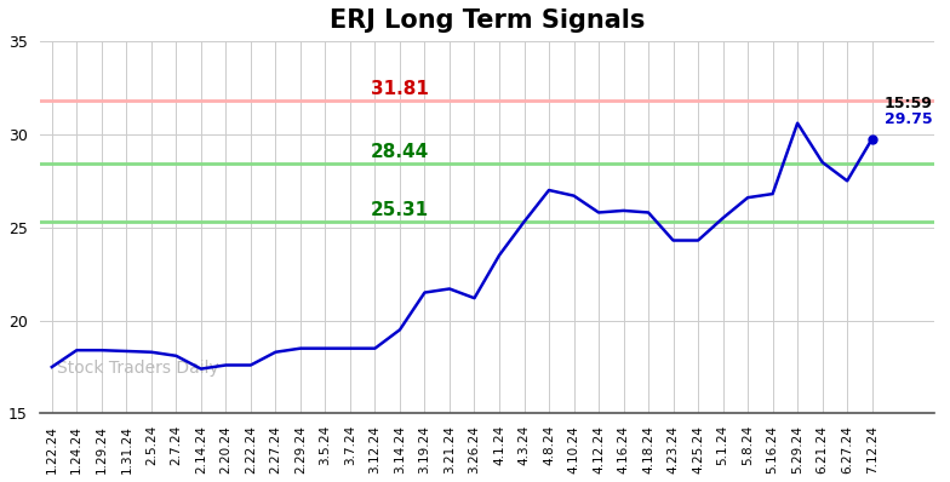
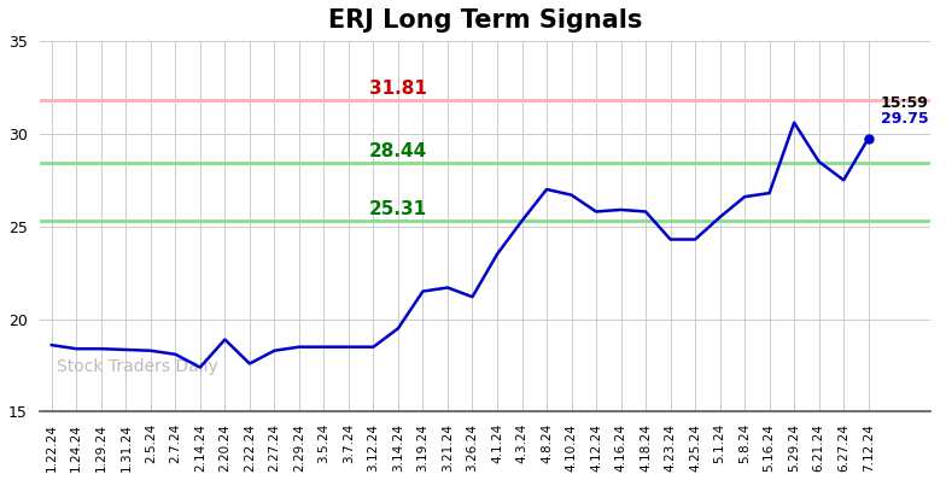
1.22.24: 17.5 -> 18.6
2.20.24: 17.6 -> 18.9
